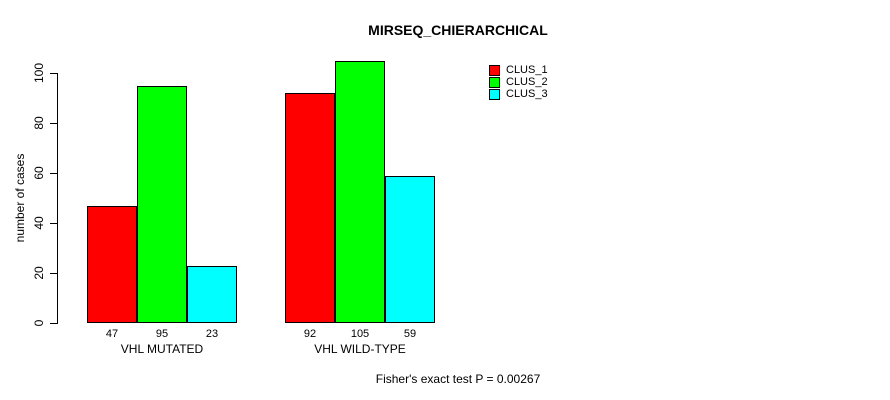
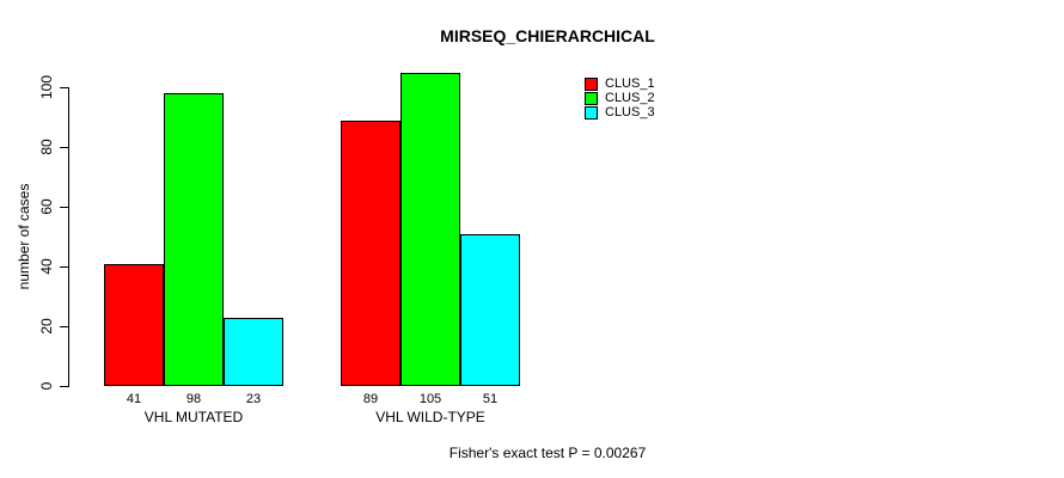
CLUS_1/VHL MUTATED: 47 -> 41
CLUS_2/VHL MUTATED: 95 -> 98
CLUS_1/VHL WILD-TYPE: 92 -> 89
CLUS_3/VHL WILD-TYPE: 59 -> 51
